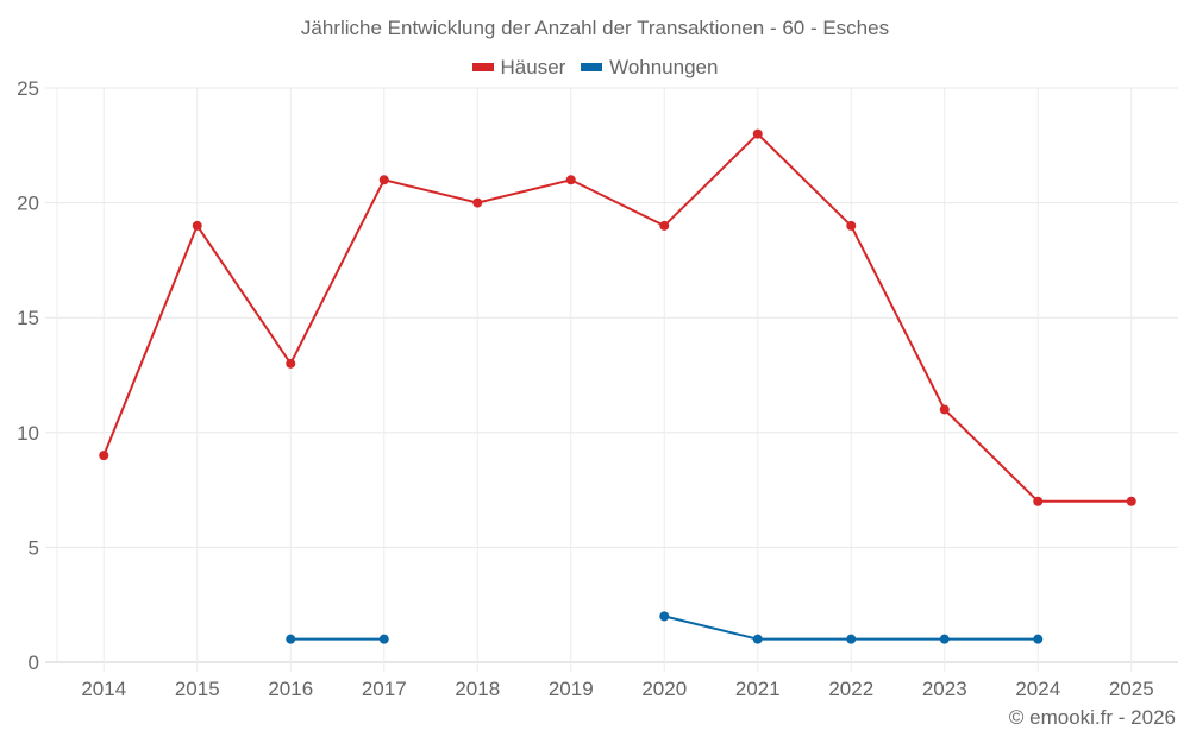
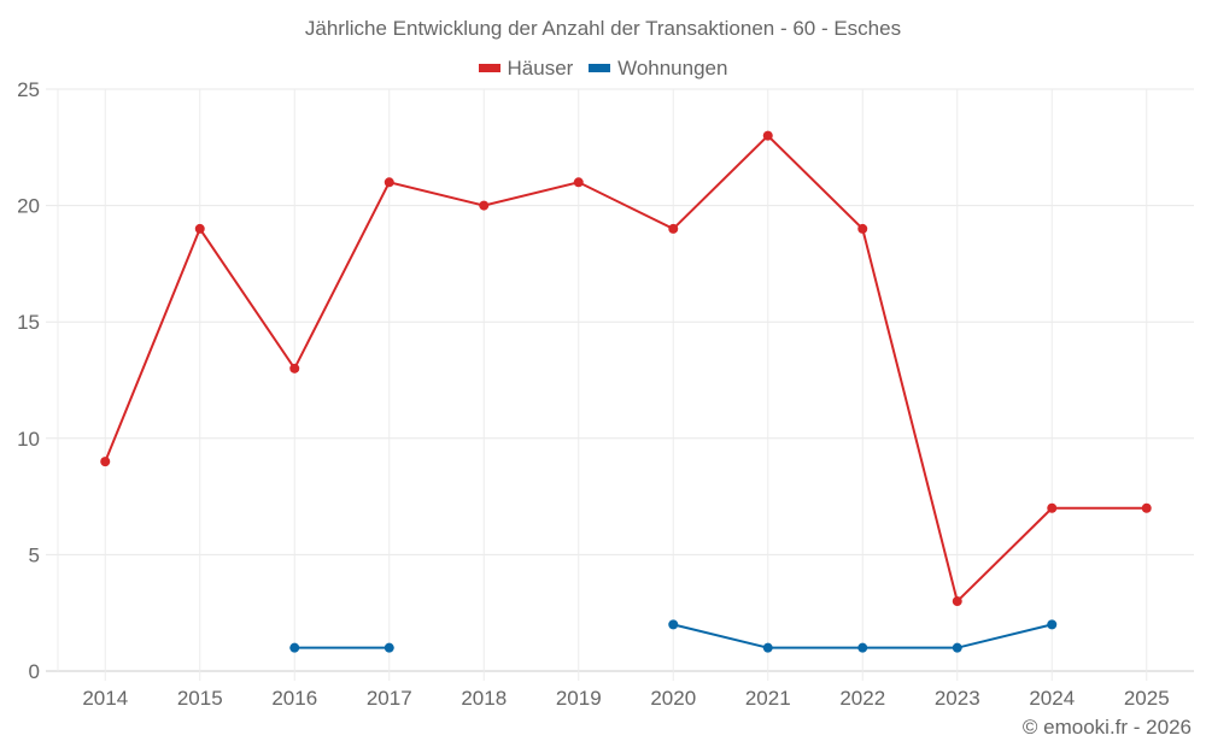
Häuser/2023: 11 -> 3
Wohnungen/2024: 1 -> 2
